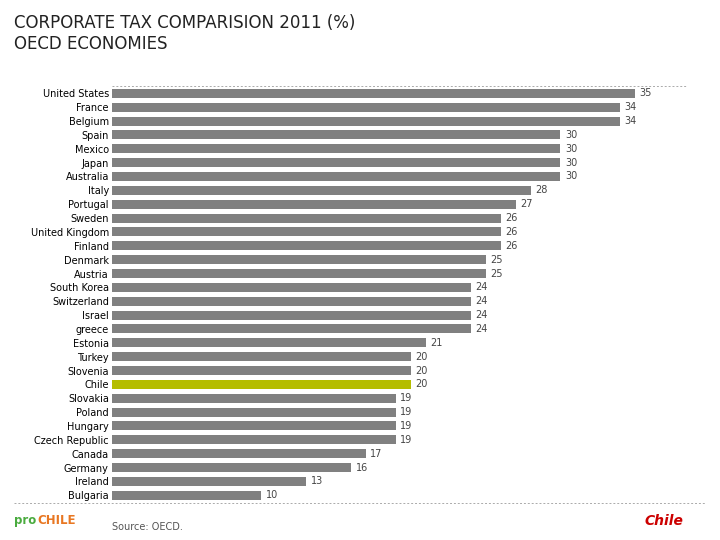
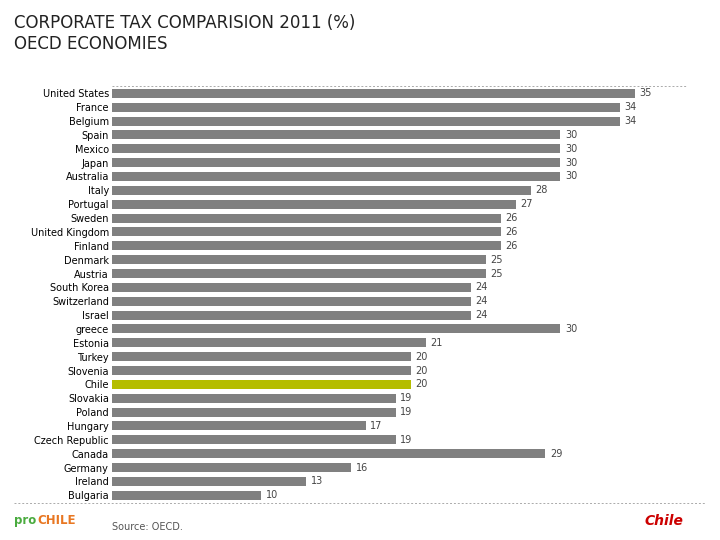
greece: 24 -> 30
Hungary: 19 -> 17
Canada: 17 -> 29
